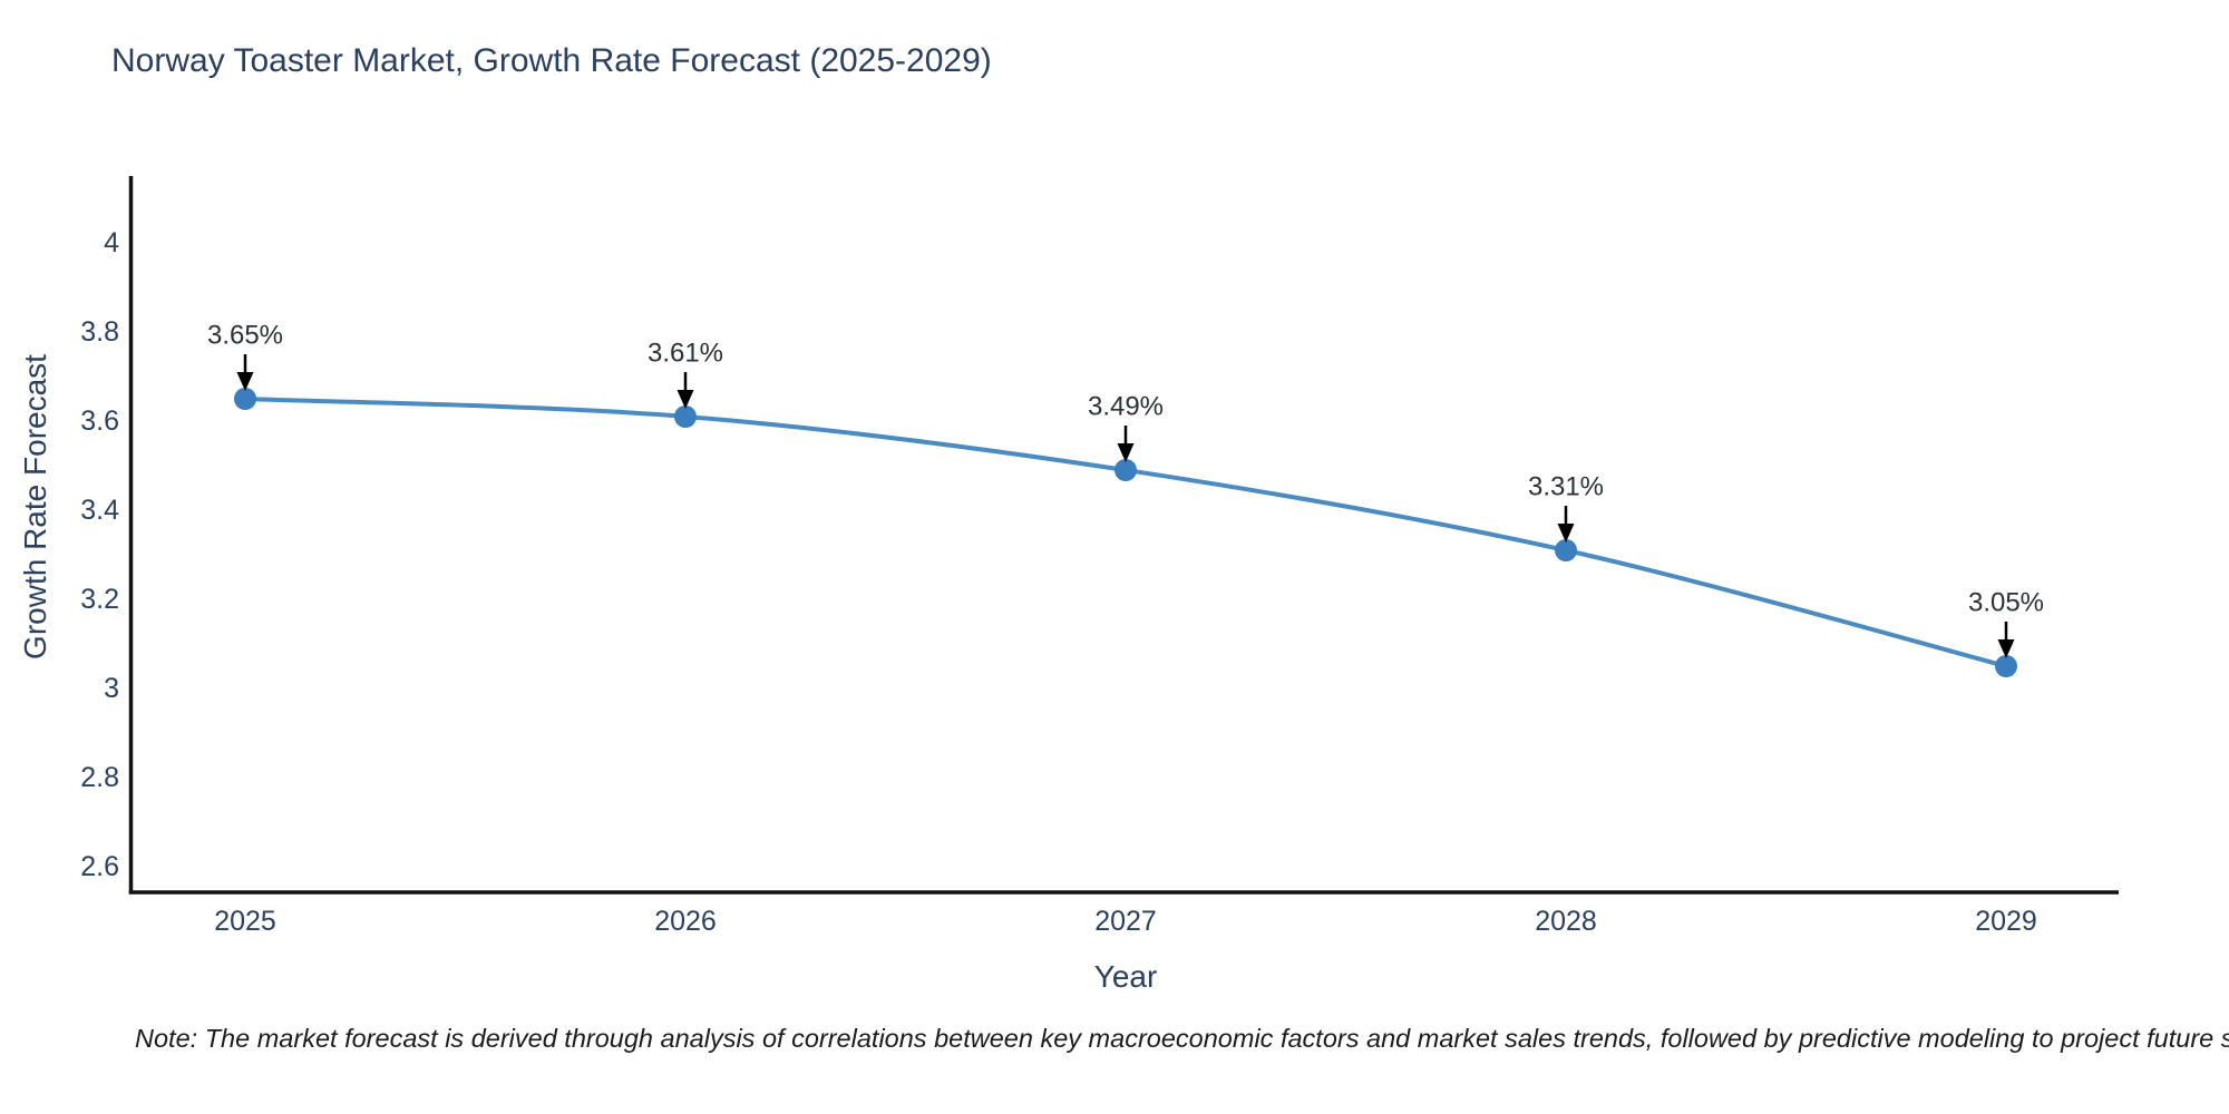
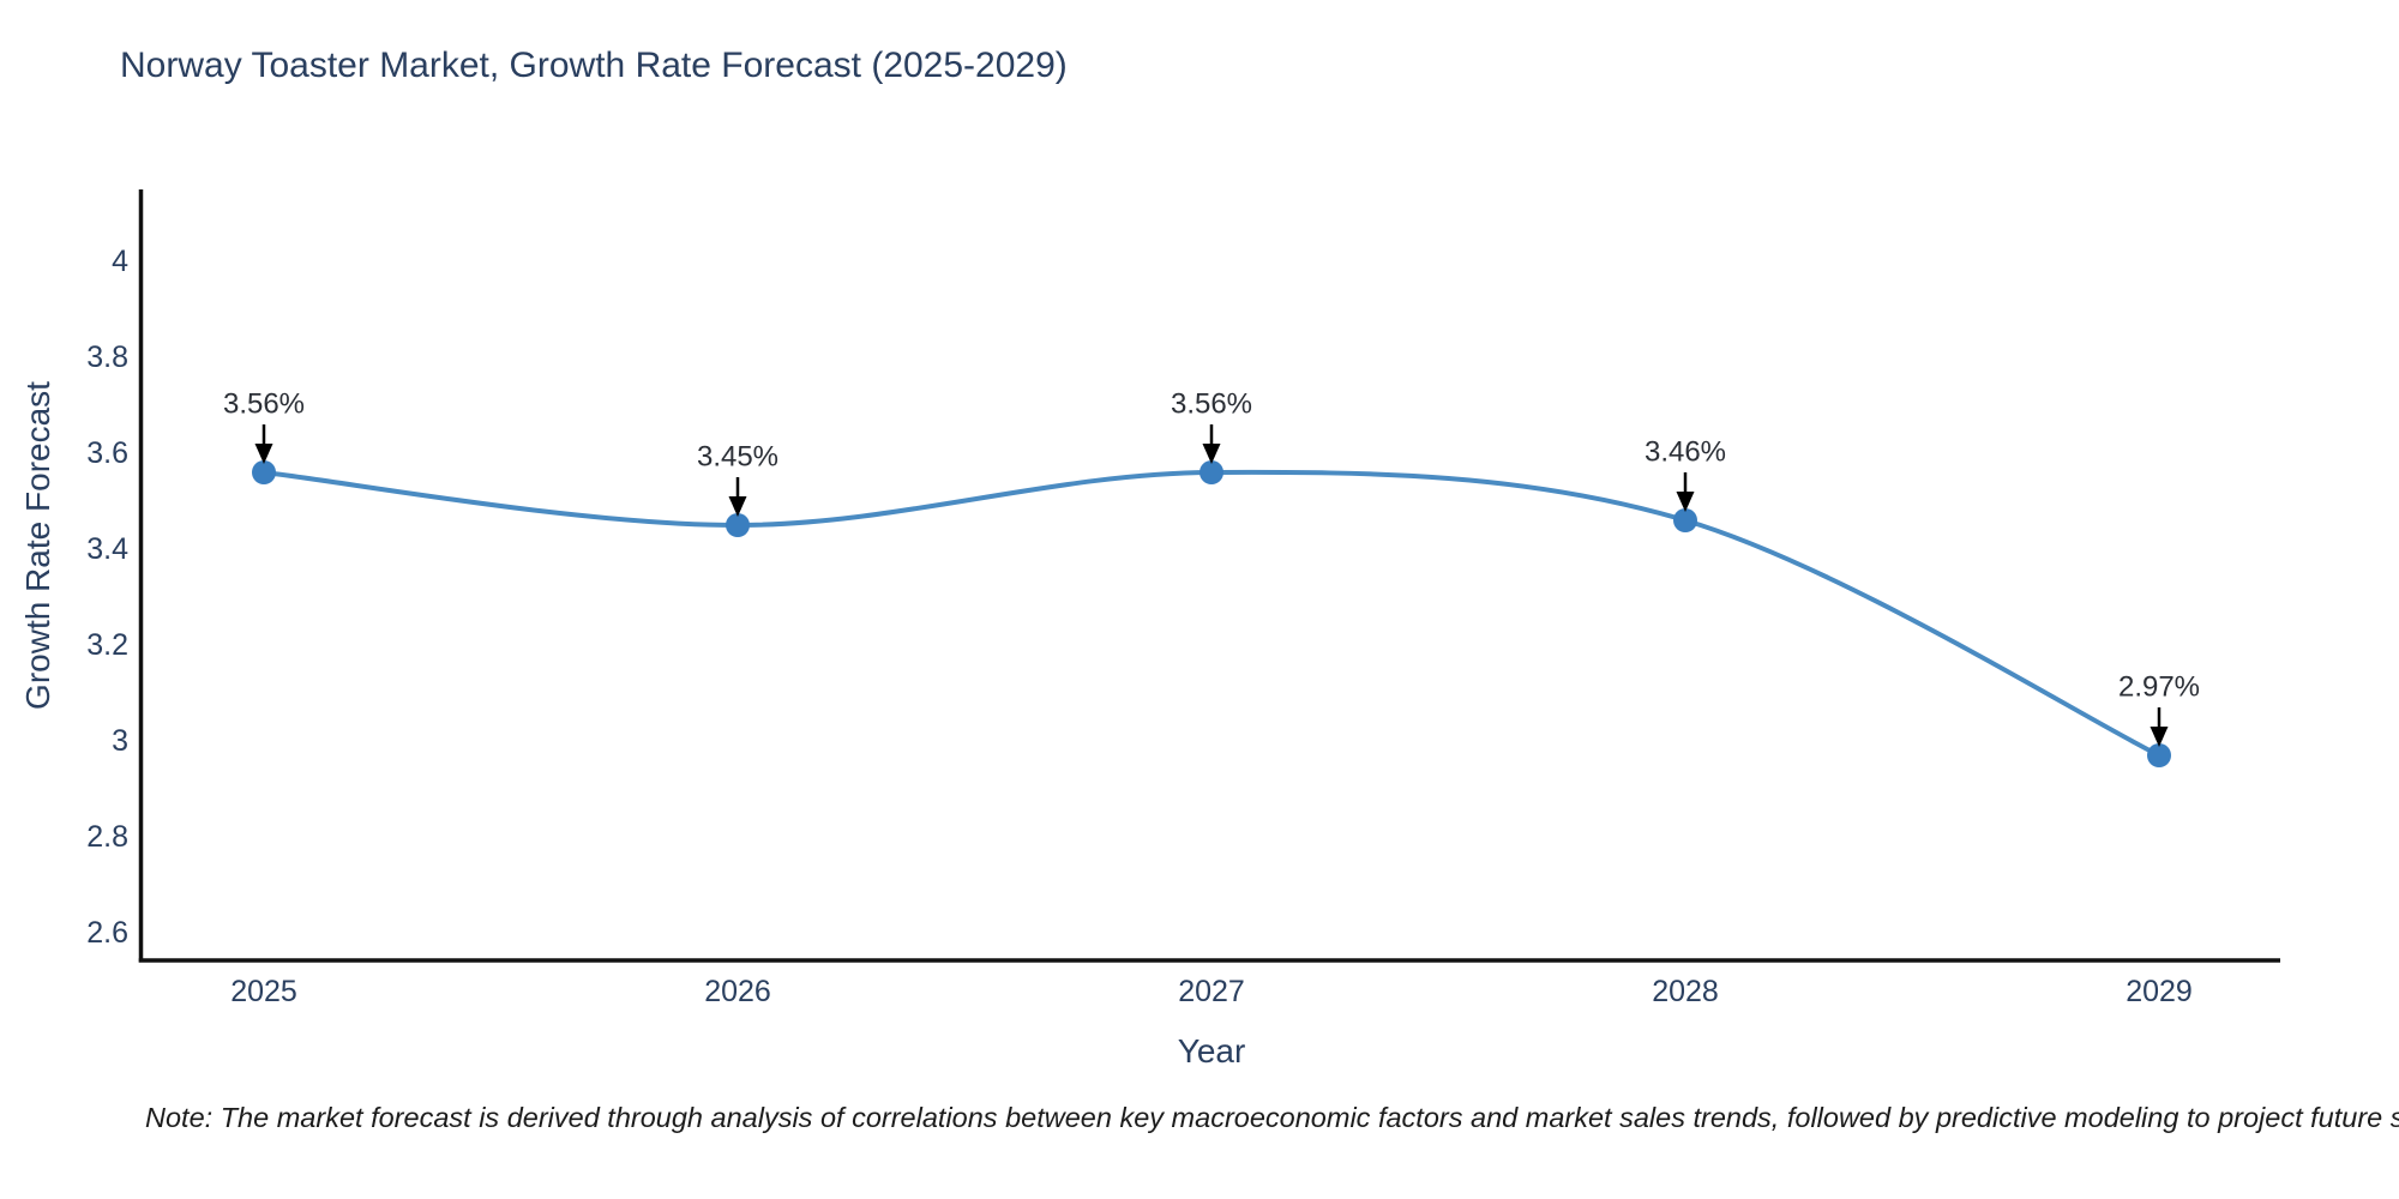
2025: 3.65% -> 3.56%
2026: 3.61% -> 3.45%
2027: 3.49% -> 3.56%
2028: 3.31% -> 3.46%
2029: 3.05% -> 2.97%
